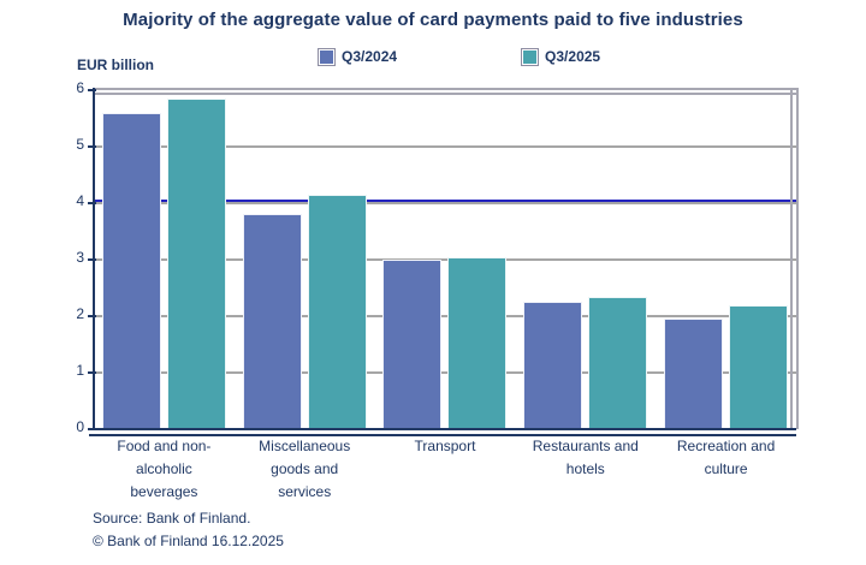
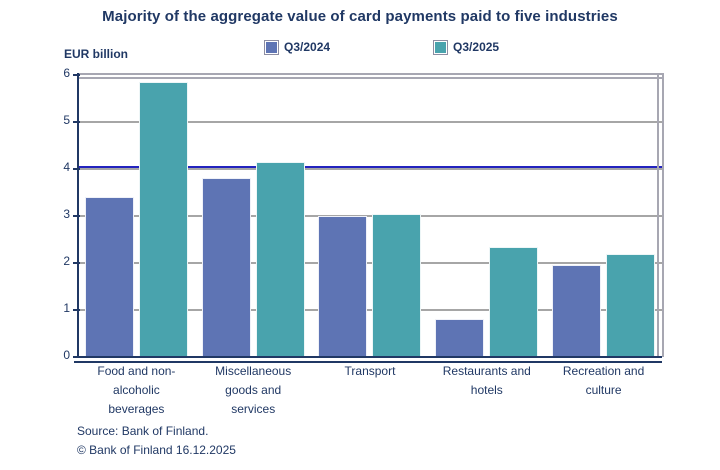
Q3/2024/Food and non-alcoholic beverages: 5.6 -> 3.4
Q3/2024/Restaurants and hotels: 2.2 -> 0.8
